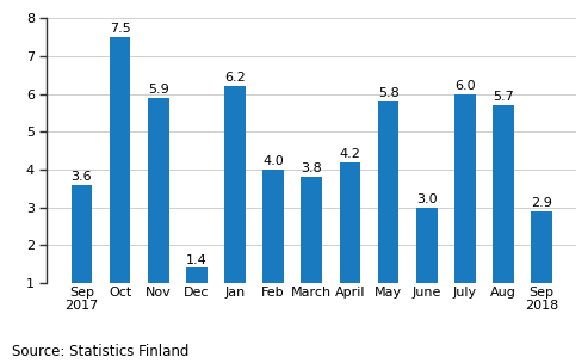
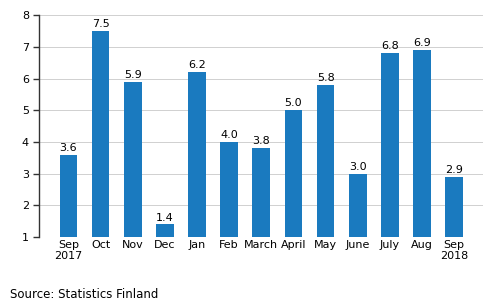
April: 4.2 -> 5.0
July: 6.0 -> 6.8
Aug: 5.7 -> 6.9
